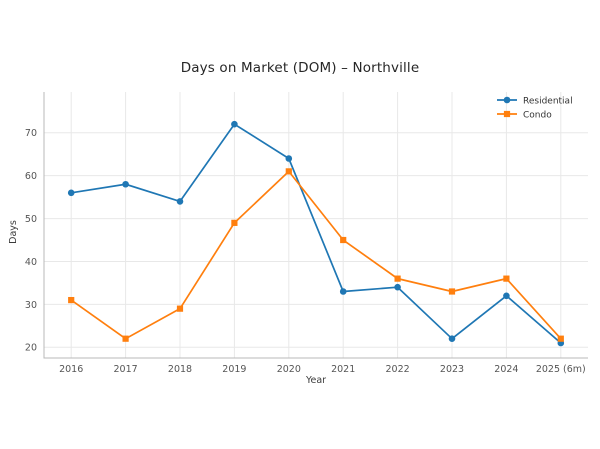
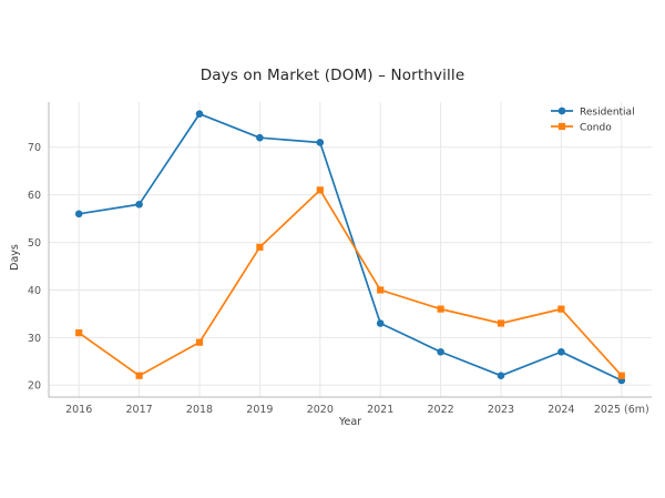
Residential/2018: 54 -> 77
Residential/2020: 64 -> 71
Condo/2021: 45 -> 40
Residential/2022: 34 -> 27
Residential/2024: 32 -> 27
